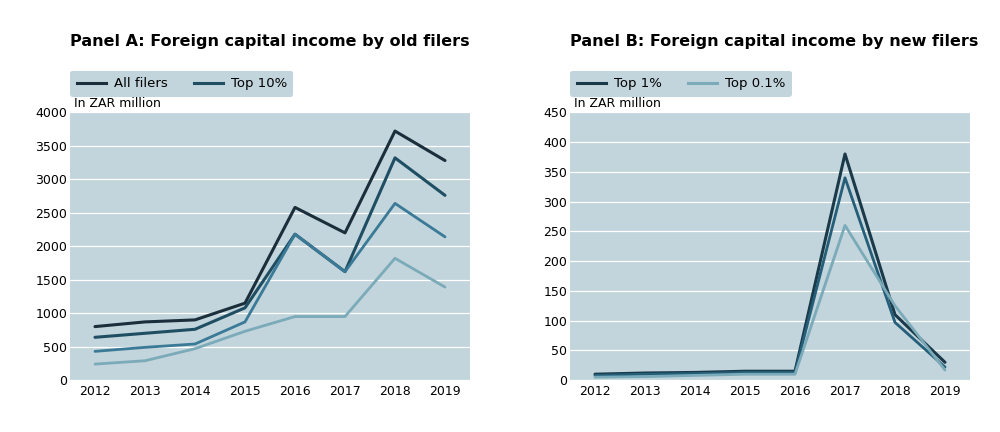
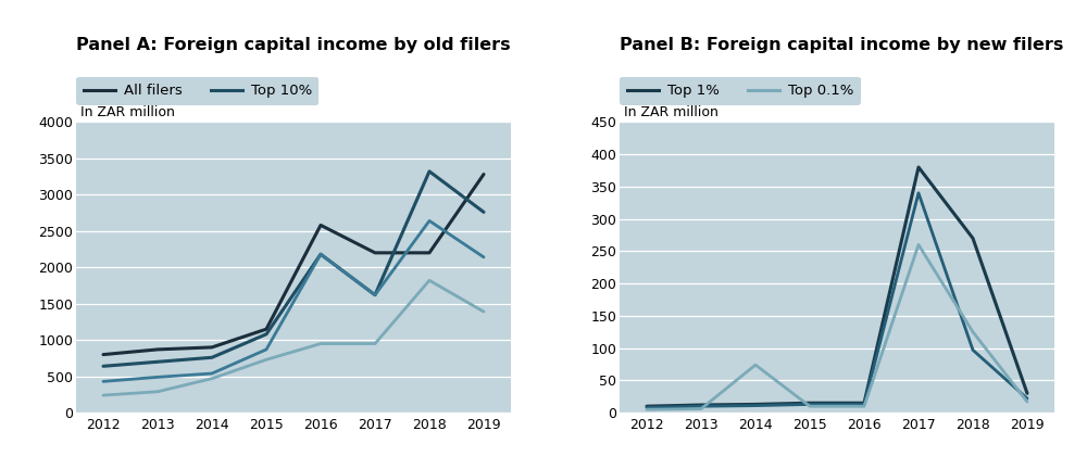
Panel A: Foreign capital income by old filers/All filers/2018: 3720 -> 2200
Panel B: Foreign capital income by new filers/Top 0.1%/2014: 8 -> 74
Panel B: Foreign capital income by new filers/Top 1%/2018: 110 -> 270
